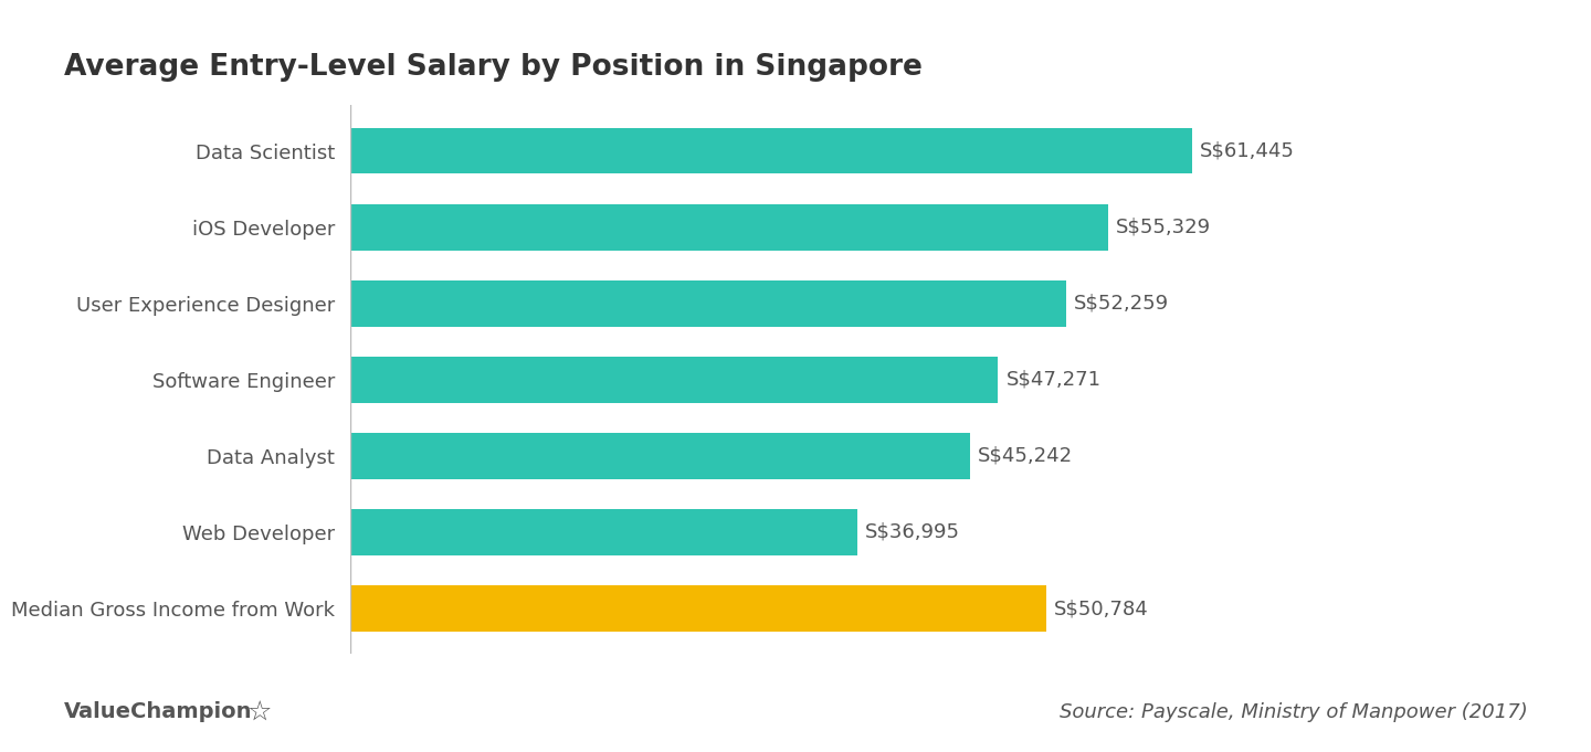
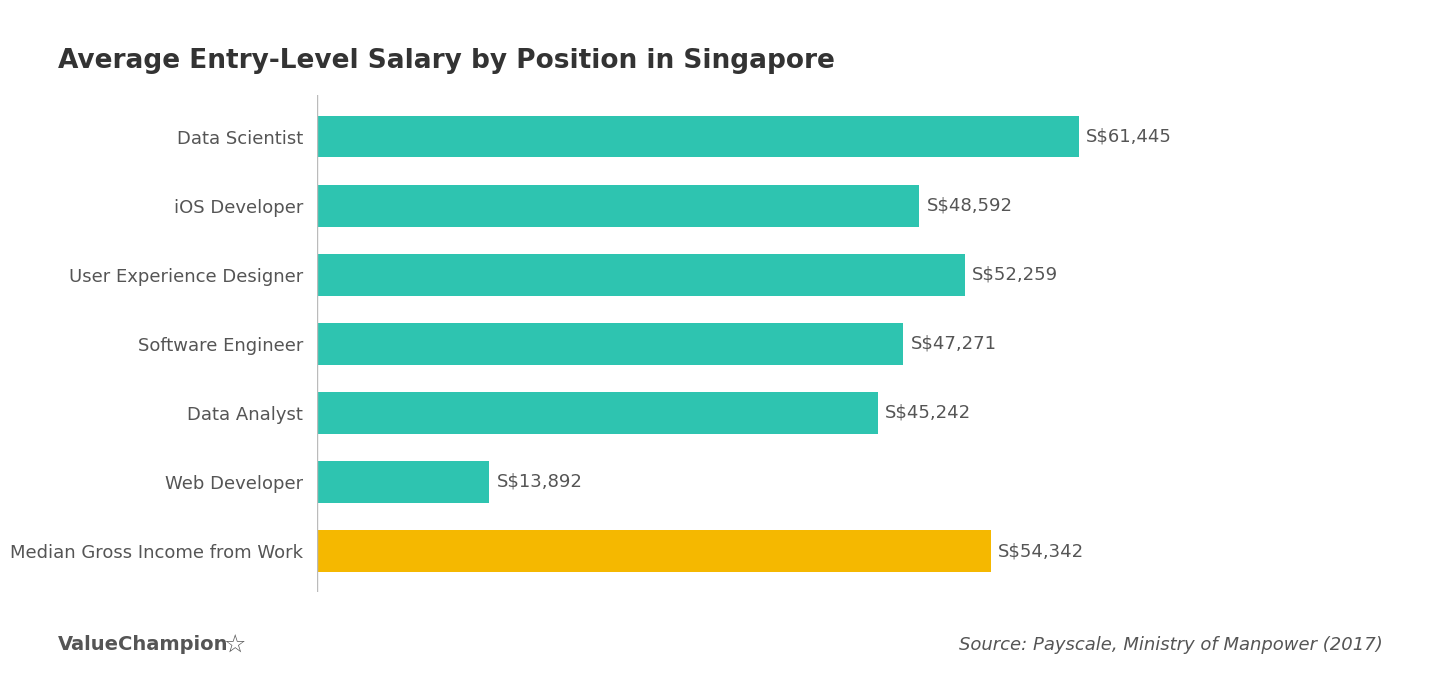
iOS Developer: S$55,329 -> S$48,592
Web Developer: S$36,995 -> S$13,892
Median Gross Income from Work: S$50,784 -> S$54,342
